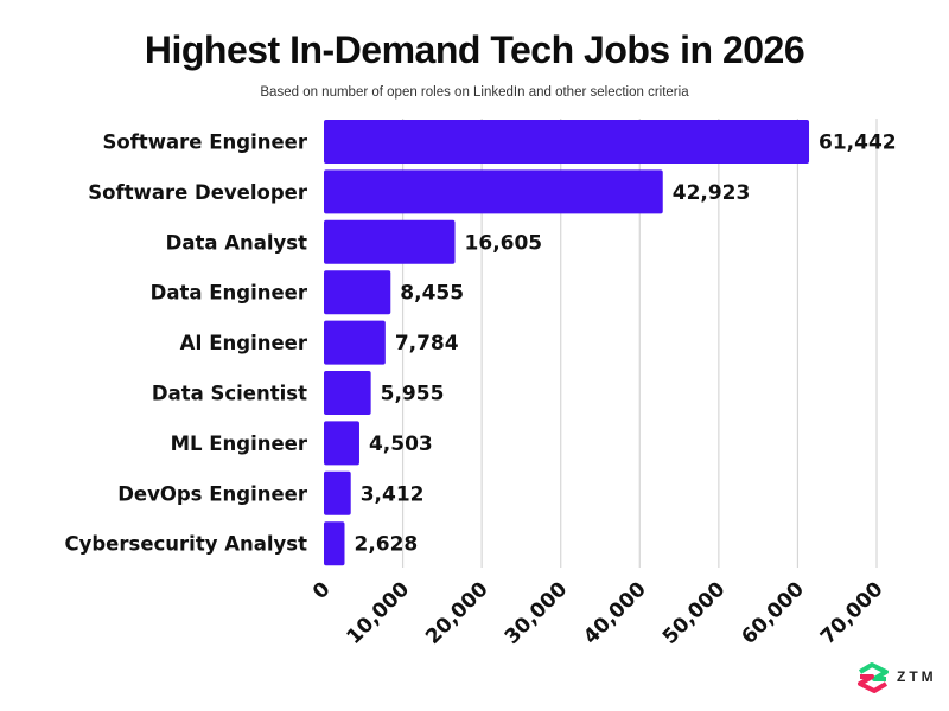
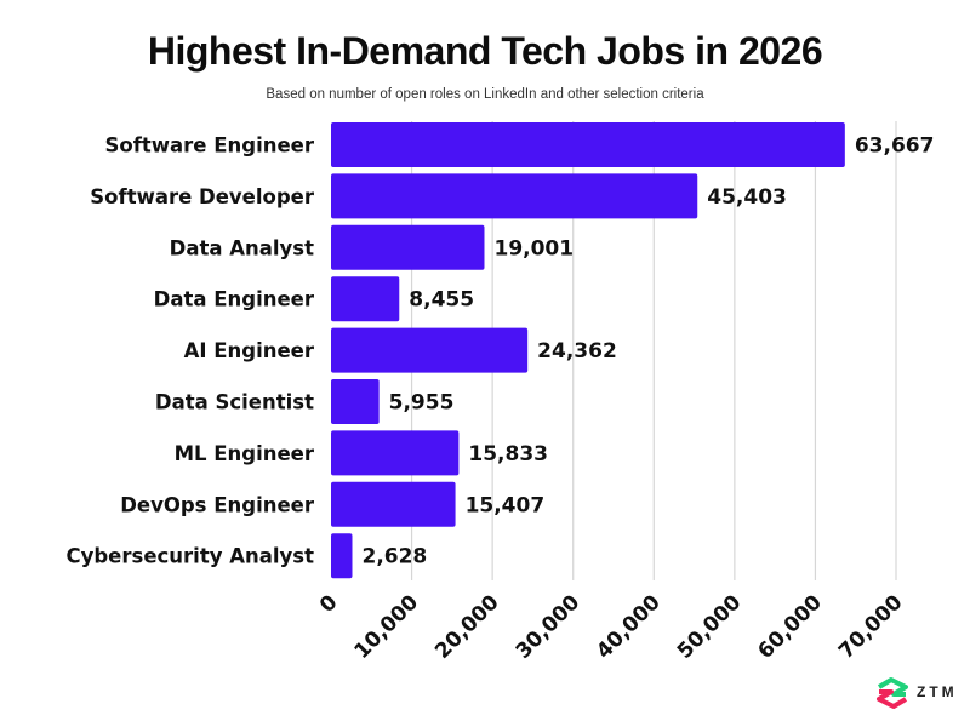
Software Engineer: 61,442 -> 63,667
Software Developer: 42,923 -> 45,403
Data Analyst: 16,605 -> 19,001
AI Engineer: 7,784 -> 24,362
ML Engineer: 4,503 -> 15,833
DevOps Engineer: 3,412 -> 15,407
